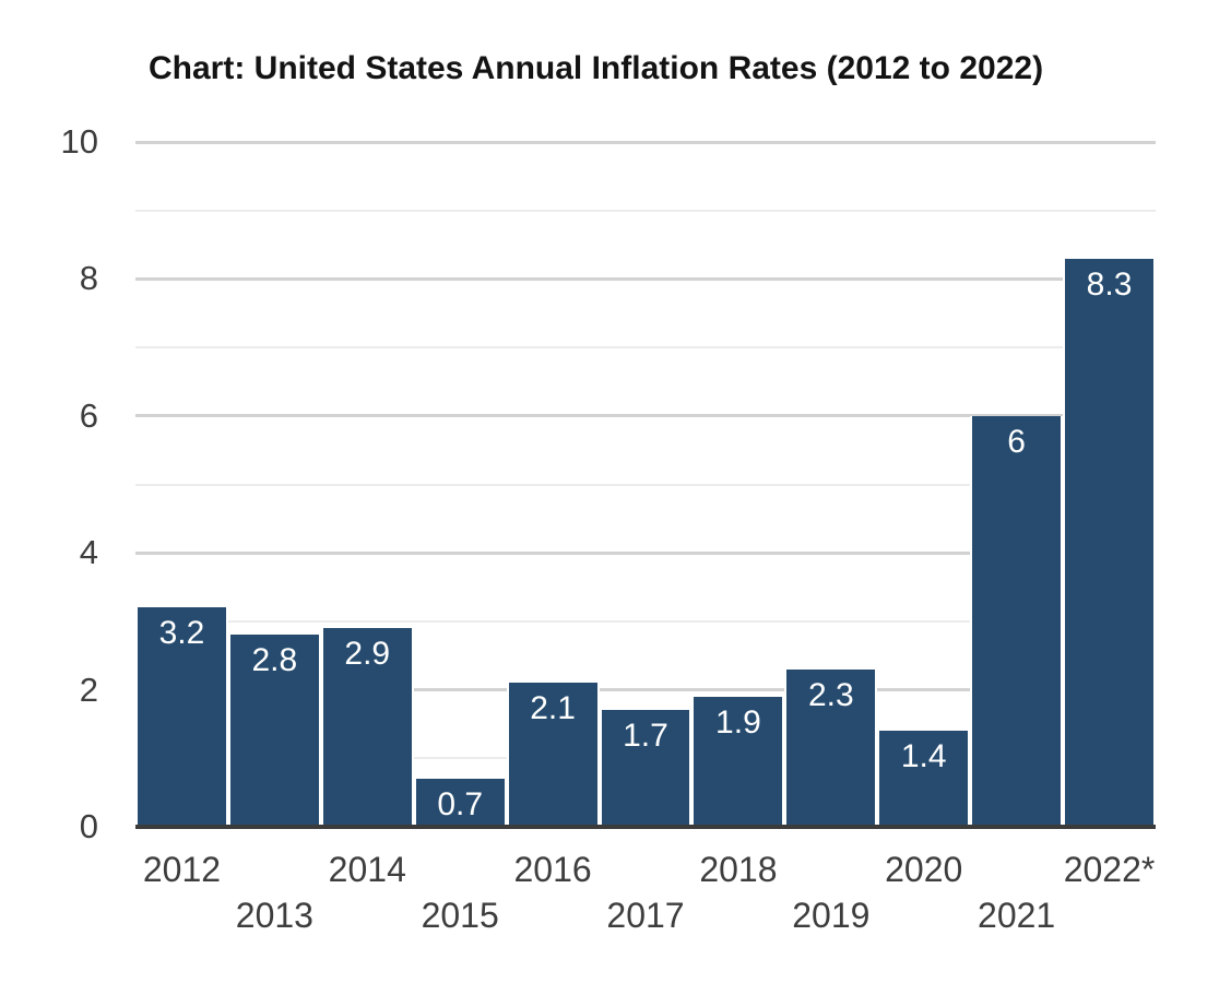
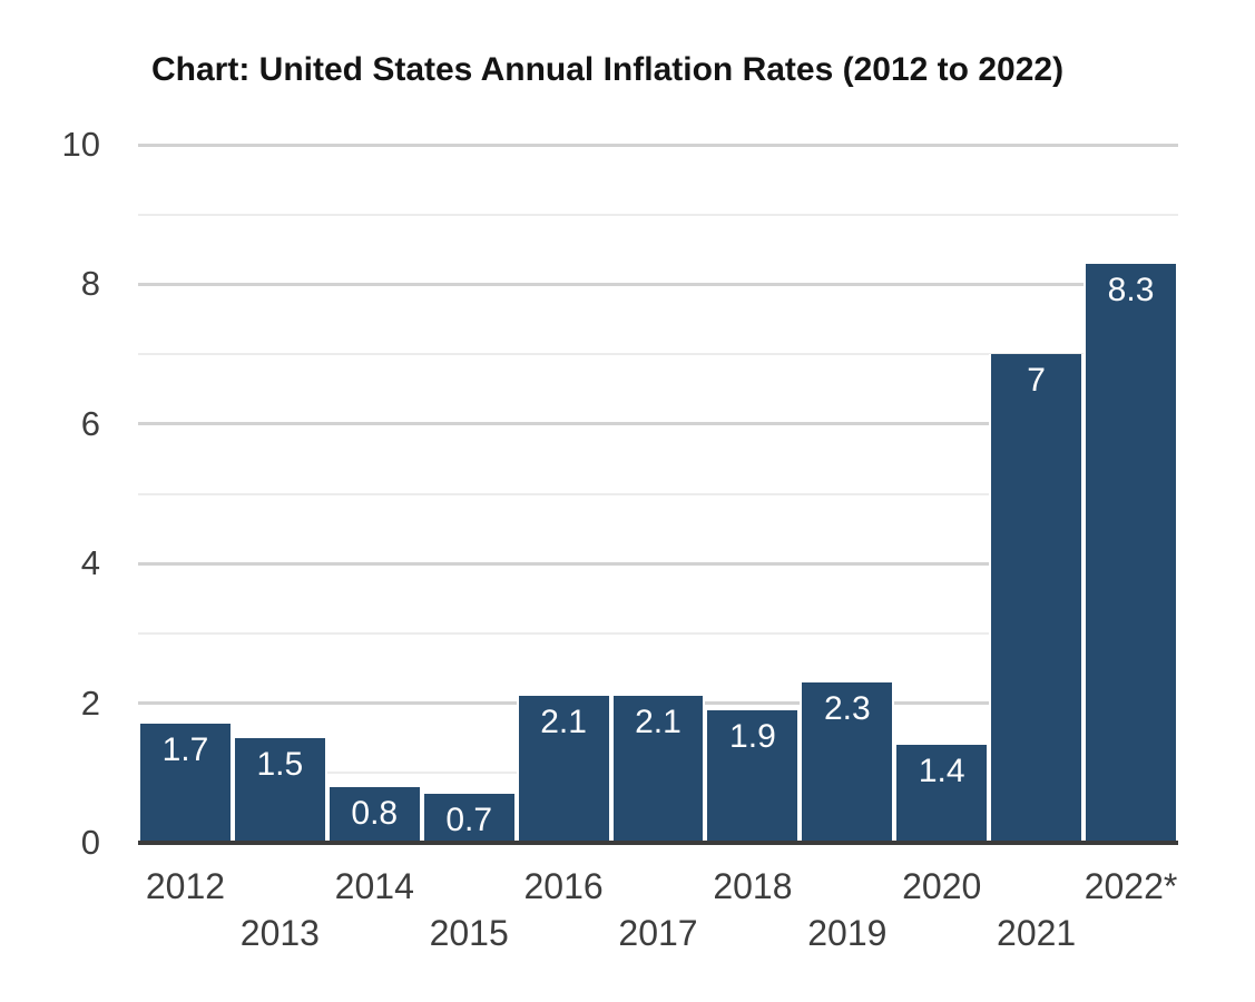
2012: 3.2 -> 1.7
2013: 2.8 -> 1.5
2014: 2.9 -> 0.8
2017: 1.7 -> 2.1
2021: 6 -> 7
